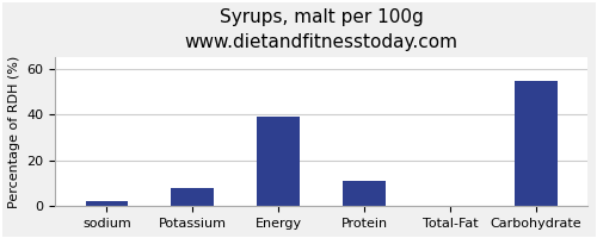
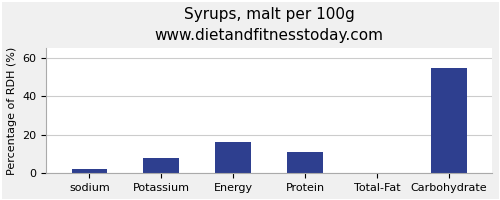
Energy: 39 -> 16
